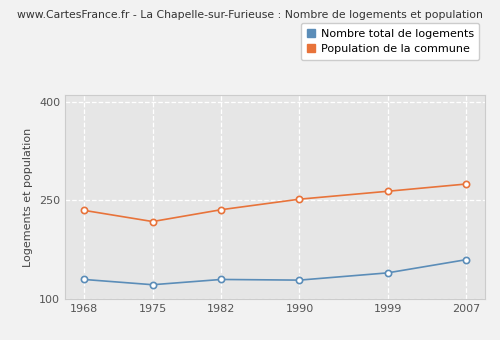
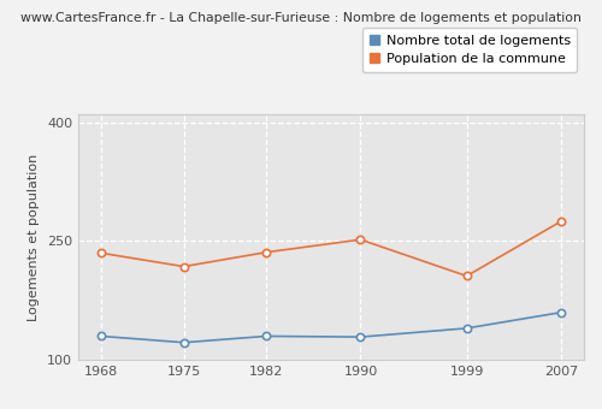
Population de la commune/1999: 264 -> 206
